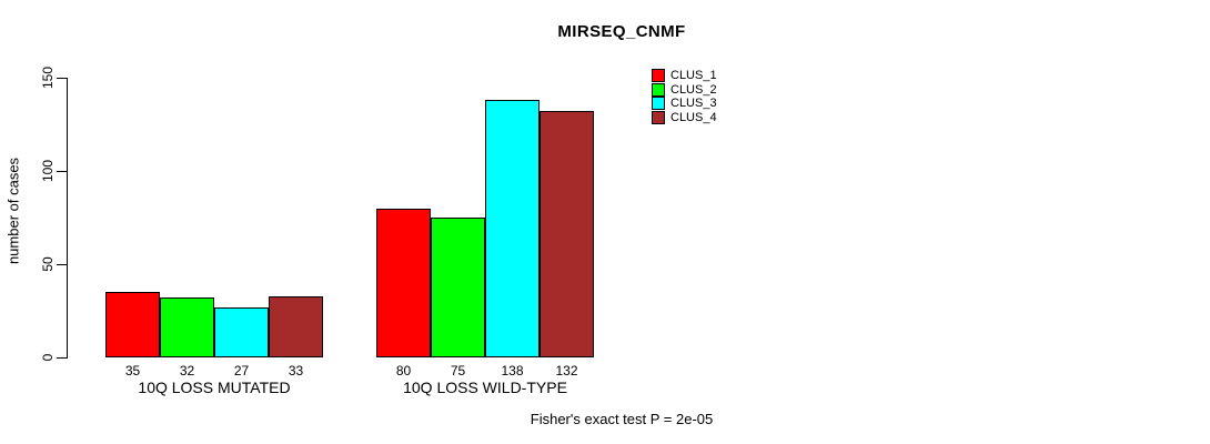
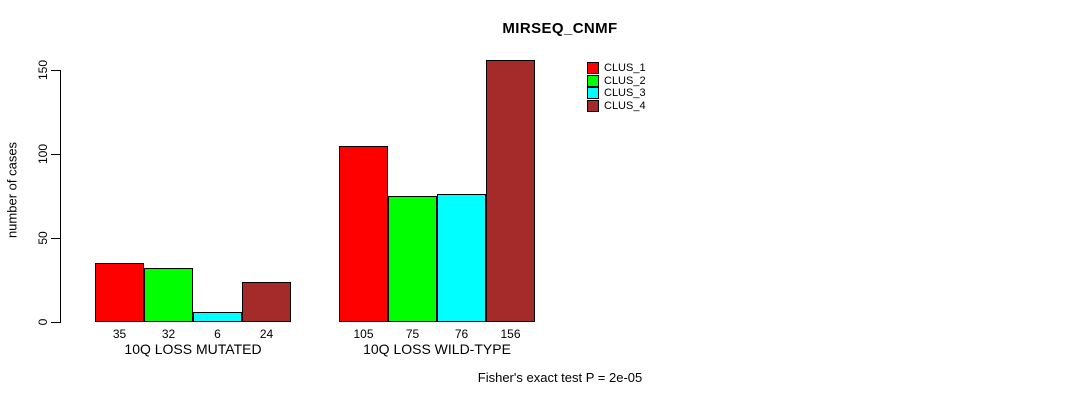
CLUS_3/10Q LOSS MUTATED: 27 -> 6
CLUS_4/10Q LOSS MUTATED: 33 -> 24
CLUS_1/10Q LOSS WILD-TYPE: 80 -> 105
CLUS_3/10Q LOSS WILD-TYPE: 138 -> 76
CLUS_4/10Q LOSS WILD-TYPE: 132 -> 156
